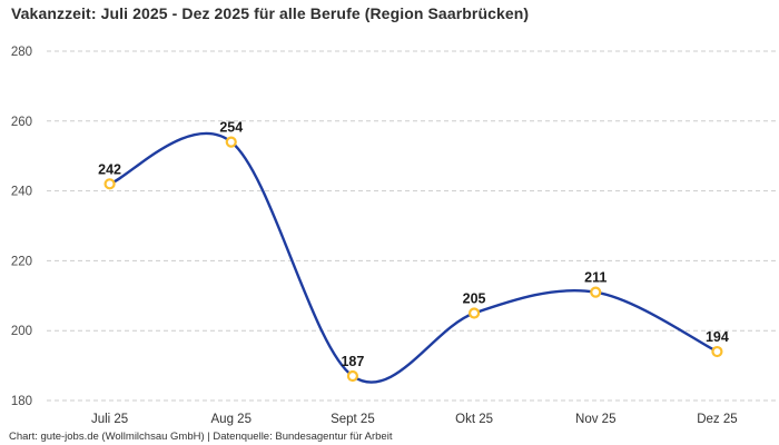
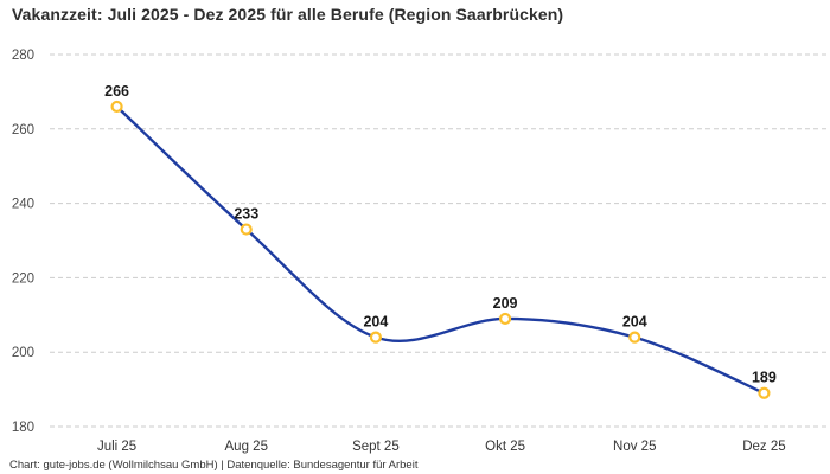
Juli 25: 242 -> 266
Aug 25: 254 -> 233
Sept 25: 187 -> 204
Okt 25: 205 -> 209
Nov 25: 211 -> 204
Dez 25: 194 -> 189
